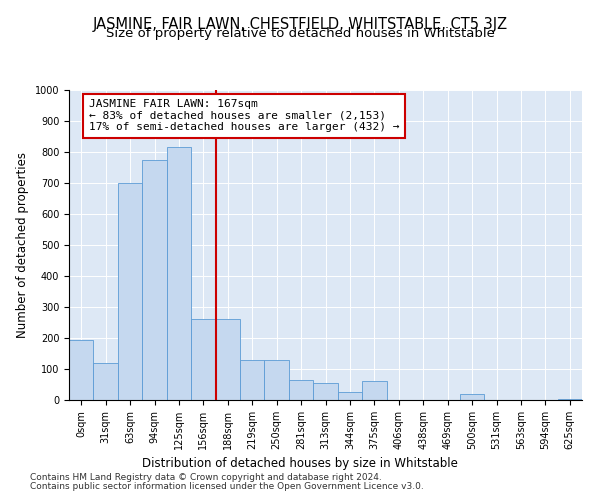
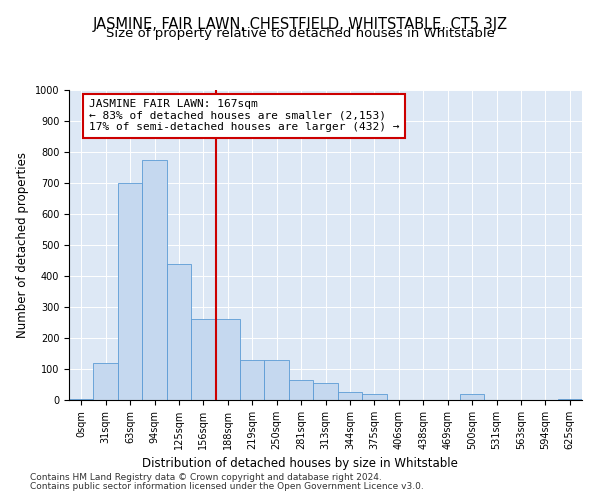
0sqm: 195 -> 2
125sqm: 815 -> 440
375sqm: 60 -> 20
